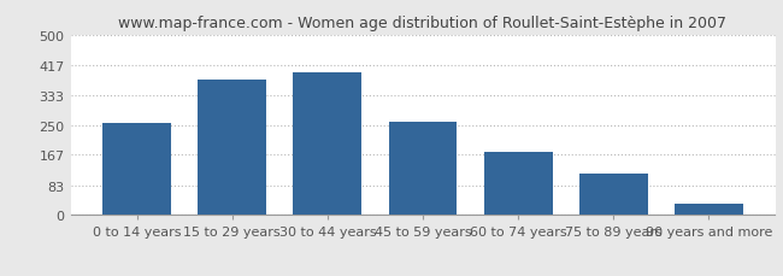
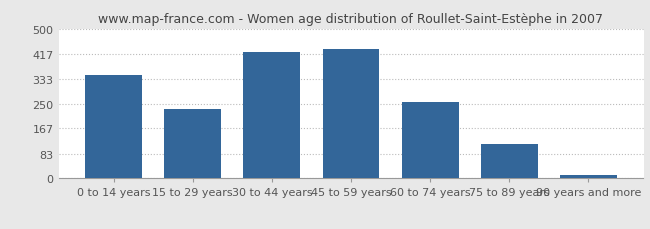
0 to 14 years: 255 -> 347
15 to 29 years: 375 -> 232
30 to 44 years: 395 -> 422
45 to 59 years: 260 -> 432
60 to 74 years: 175 -> 257
90 years and more: 30 -> 13
